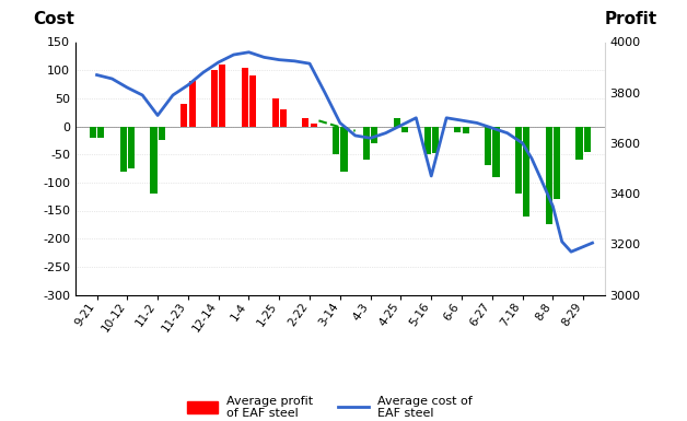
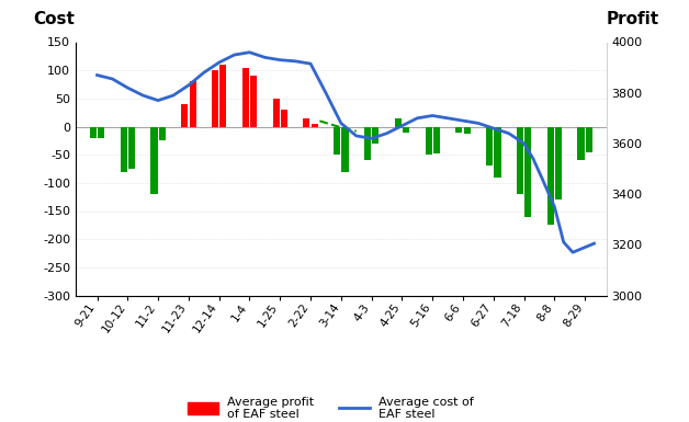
Average cost of EAF steel/11-2: 3710 -> 3770
Average cost of EAF steel/5-16: 3470 -> 3710
